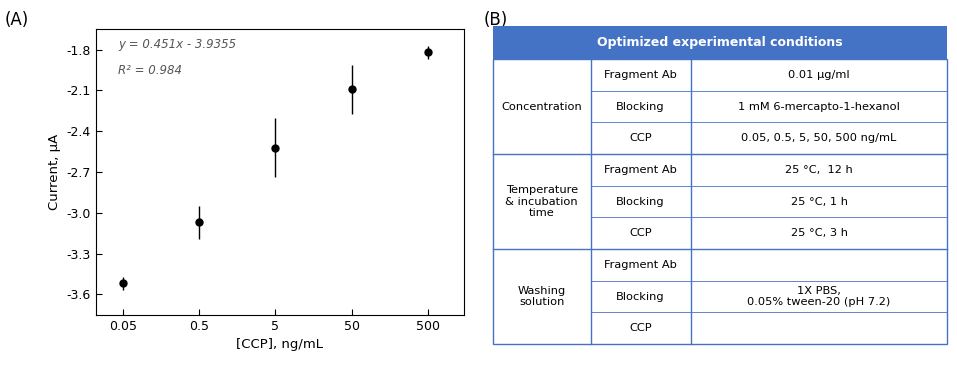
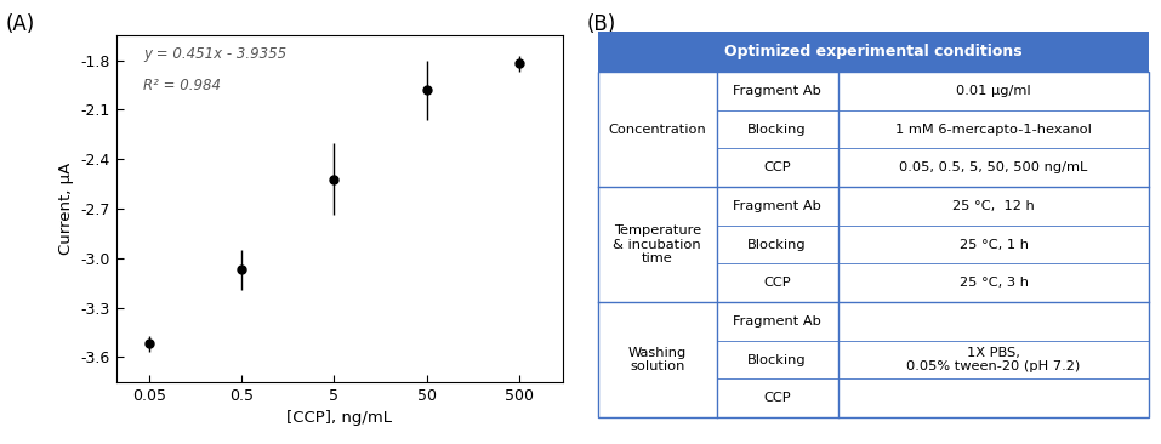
50: -2.09 -> -1.98
